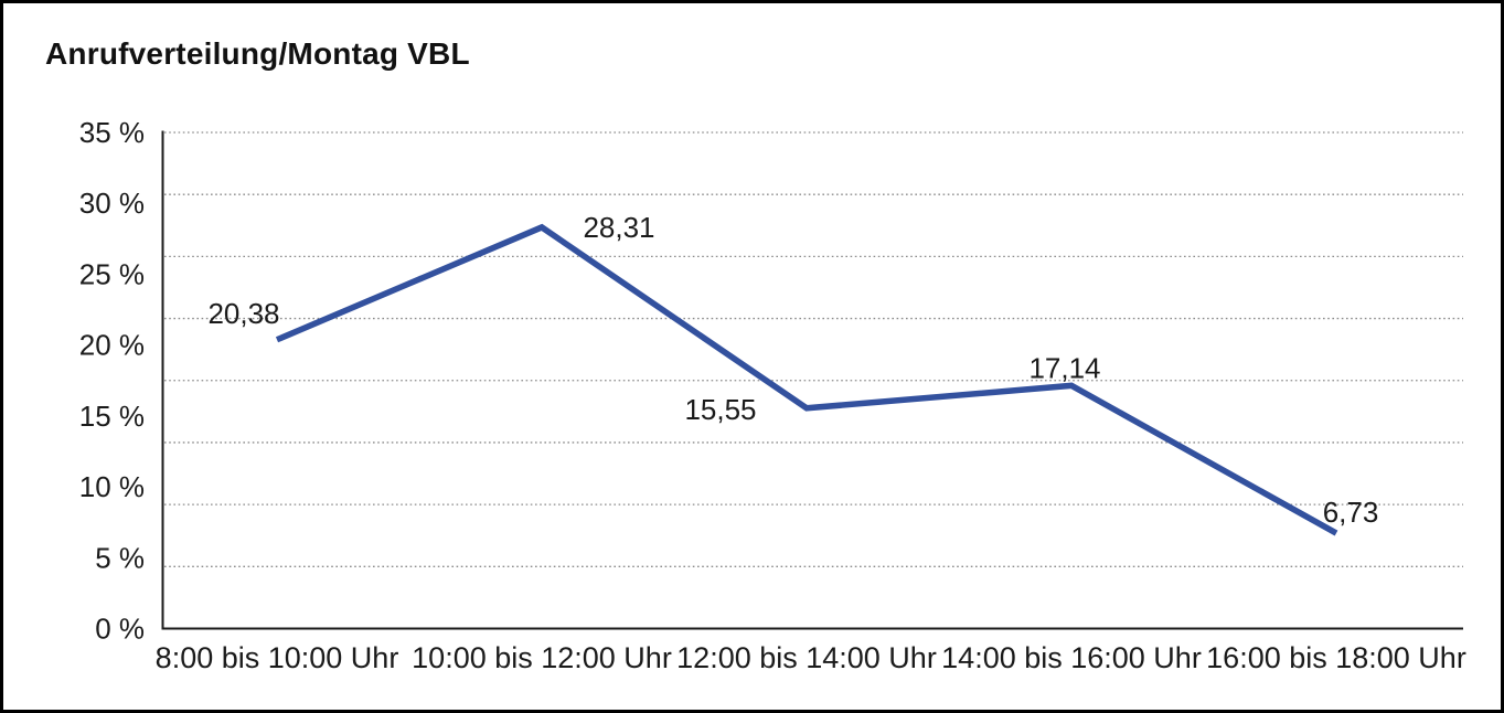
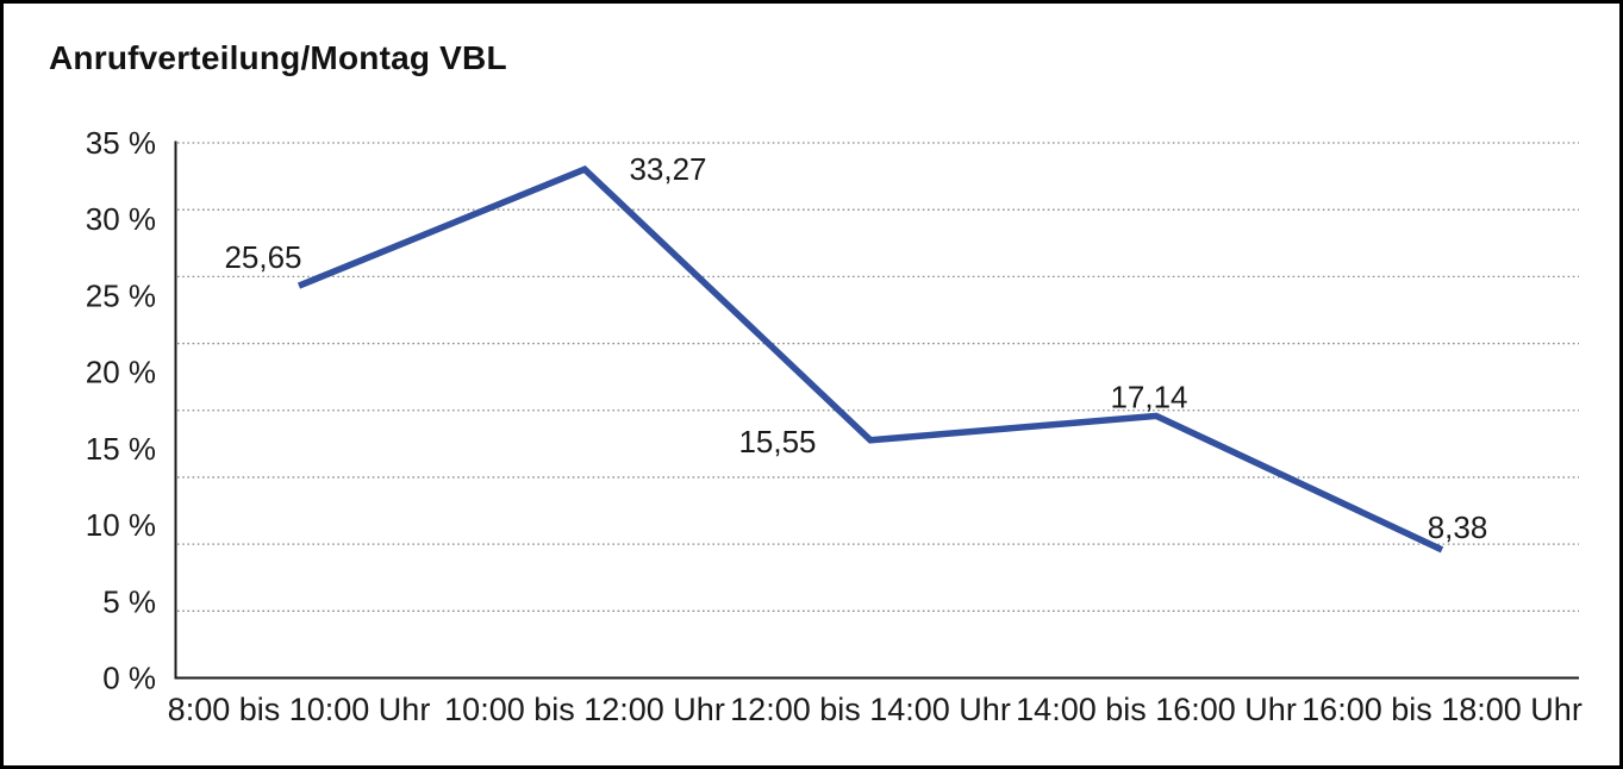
8:00 bis 10:00 Uhr: 20,38 -> 25,65
10:00 bis 12:00 Uhr: 28,31 -> 33,27
16:00 bis 18:00 Uhr: 6,73 -> 8,38
